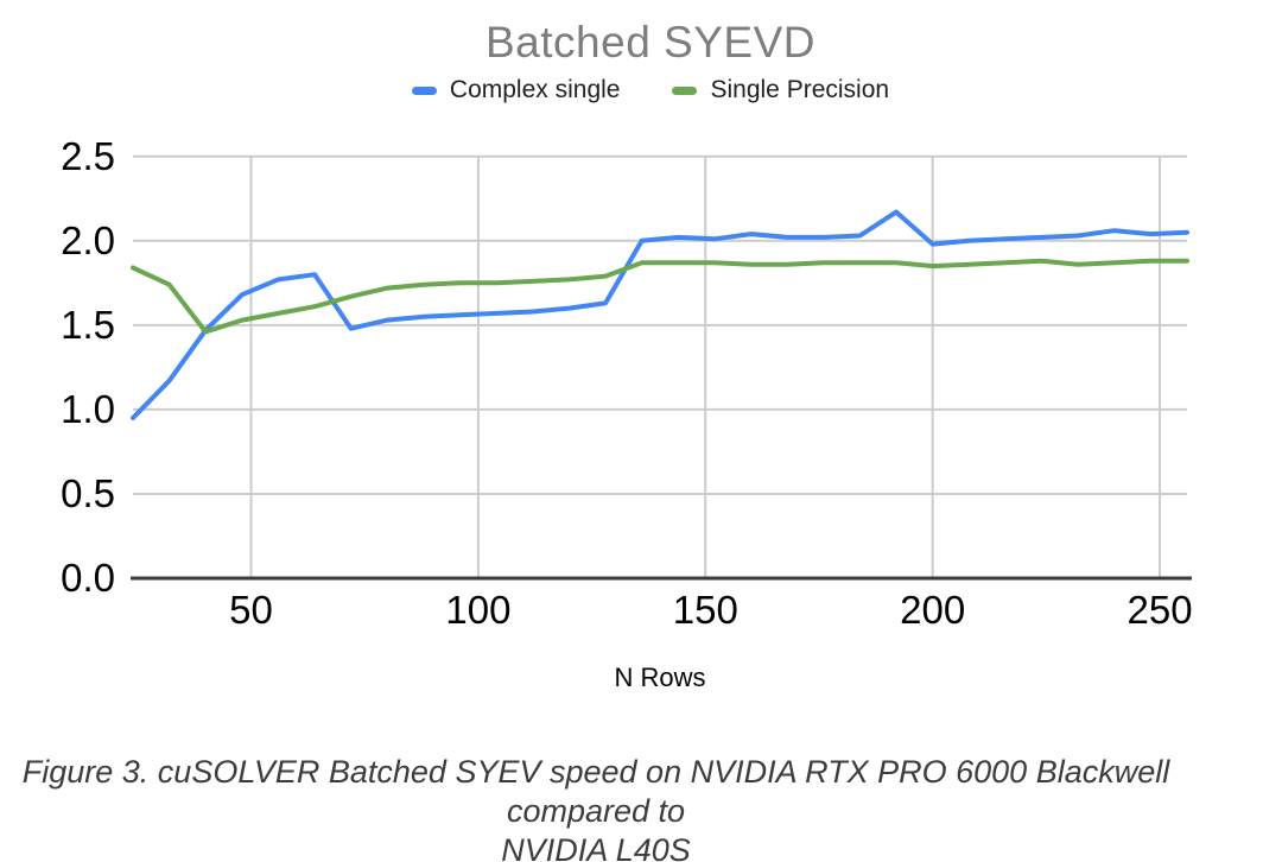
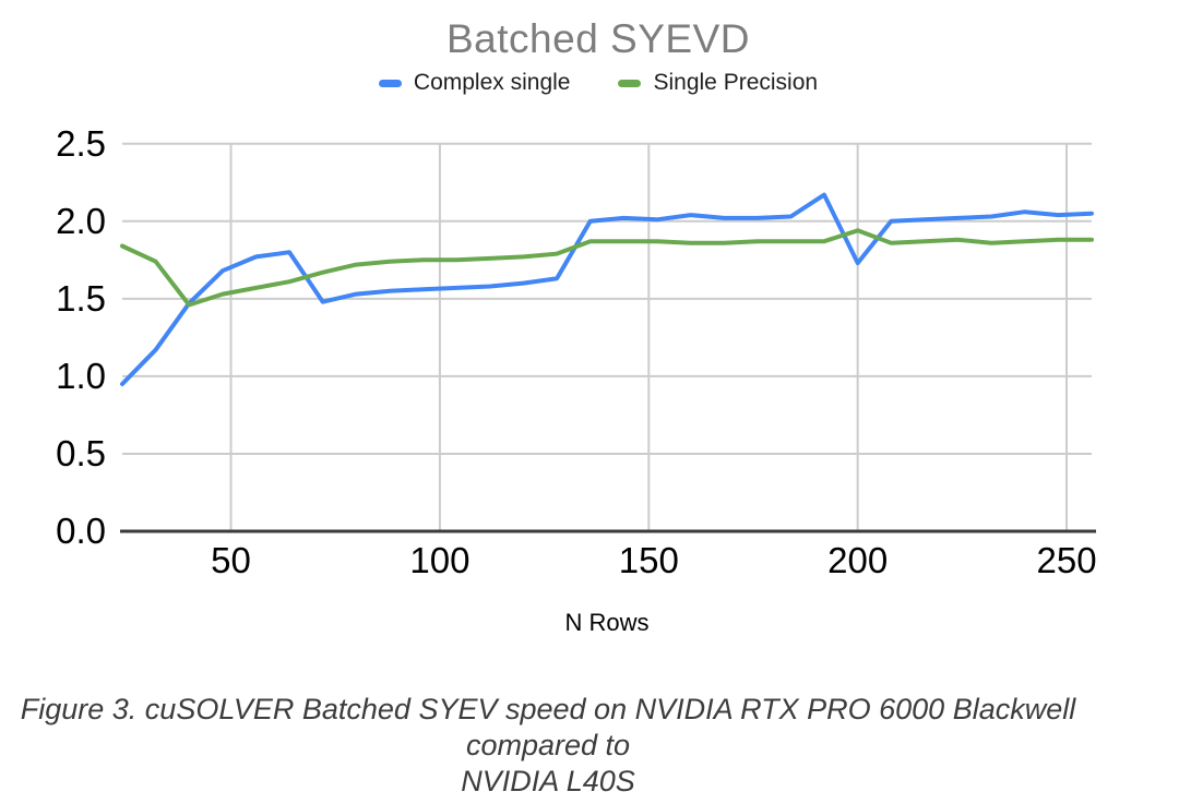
Complex single/200: 1.98 -> 1.73
Single Precision/200: 1.85 -> 1.94
